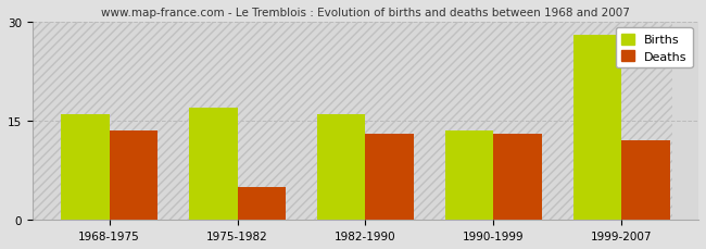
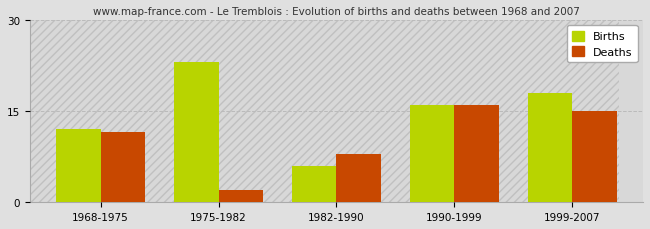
Births/1968-1975: 16.0 -> 12.0
Deaths/1968-1975: 13.5 -> 11.6
Births/1975-1982: 17.0 -> 23.0
Deaths/1975-1982: 5.0 -> 2.0
Births/1982-1990: 16.0 -> 6.0
Deaths/1982-1990: 13.0 -> 8.0
Births/1990-1999: 13.5 -> 16.0
Deaths/1990-1999: 13.0 -> 16.0
Births/1999-2007: 28.0 -> 18.0
Deaths/1999-2007: 12.0 -> 15.0
